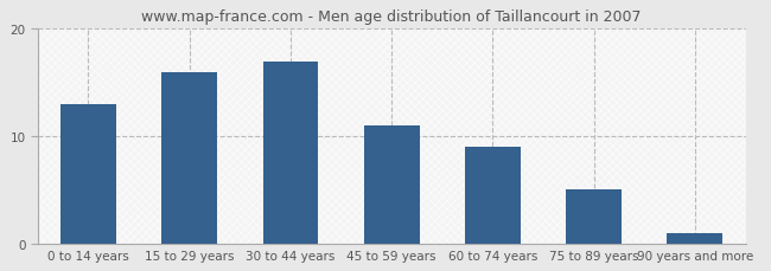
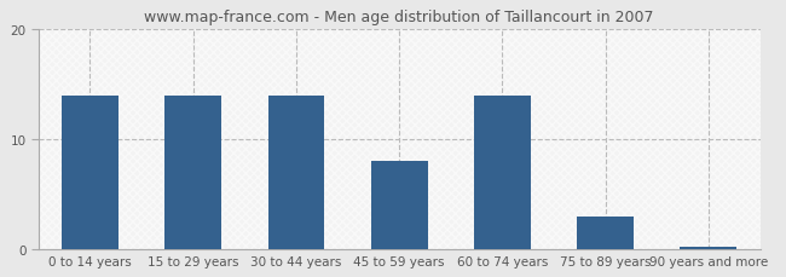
0 to 14 years: 13.0 -> 14.0
15 to 29 years: 16.0 -> 14.0
30 to 44 years: 17.0 -> 14.0
45 to 59 years: 11.0 -> 8.0
60 to 74 years: 9.0 -> 14.0
75 to 89 years: 5.0 -> 3.0
90 years and more: 1.0 -> 0.2
